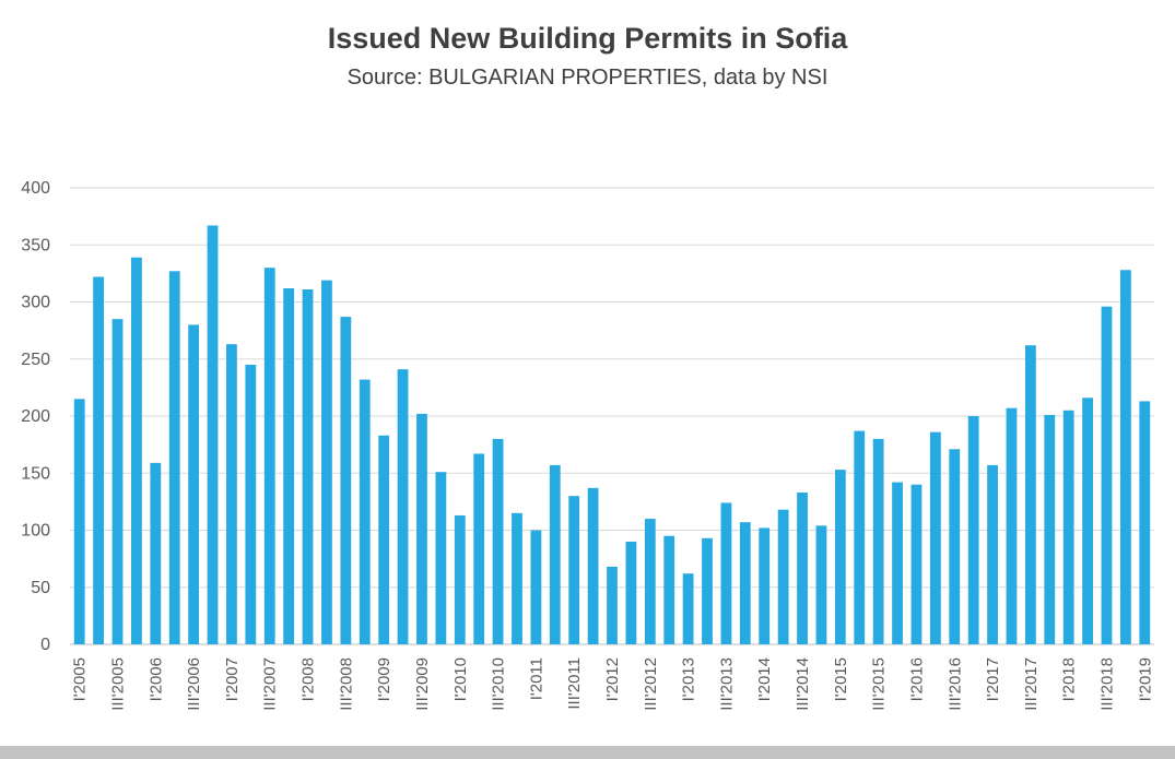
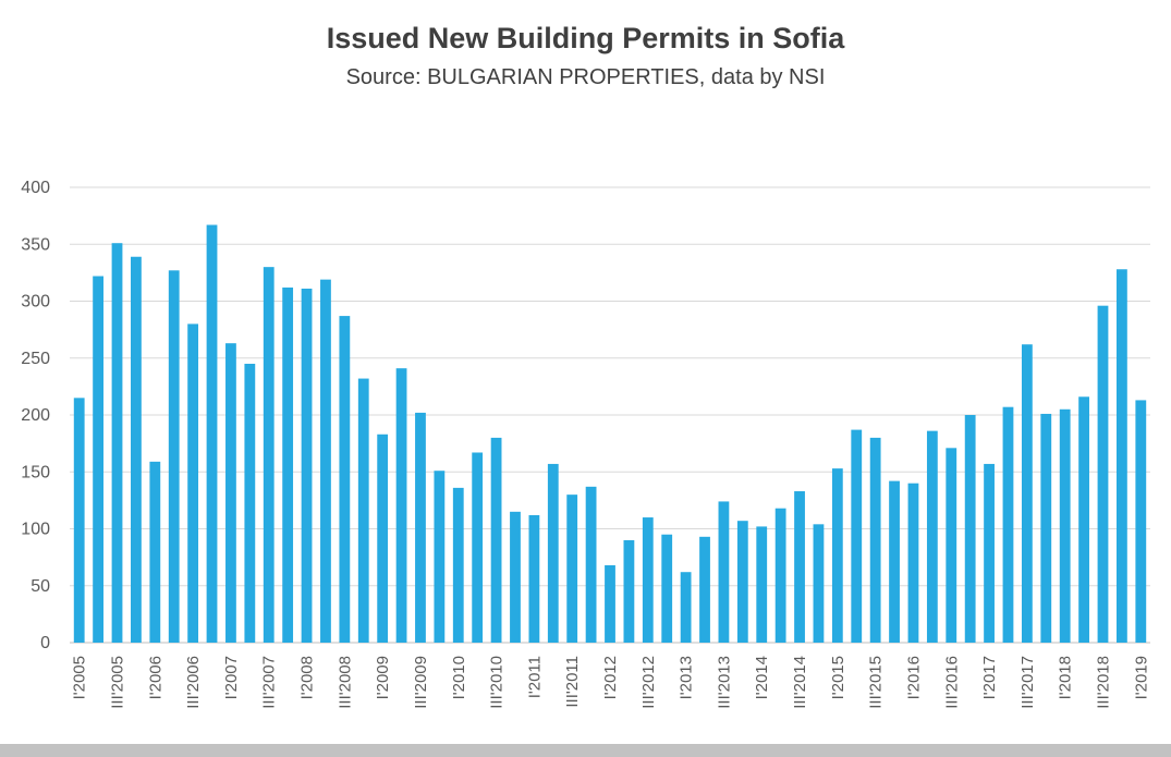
III'2005: 285 -> 351
I'2010: 113 -> 136
I'2011: 100 -> 112
